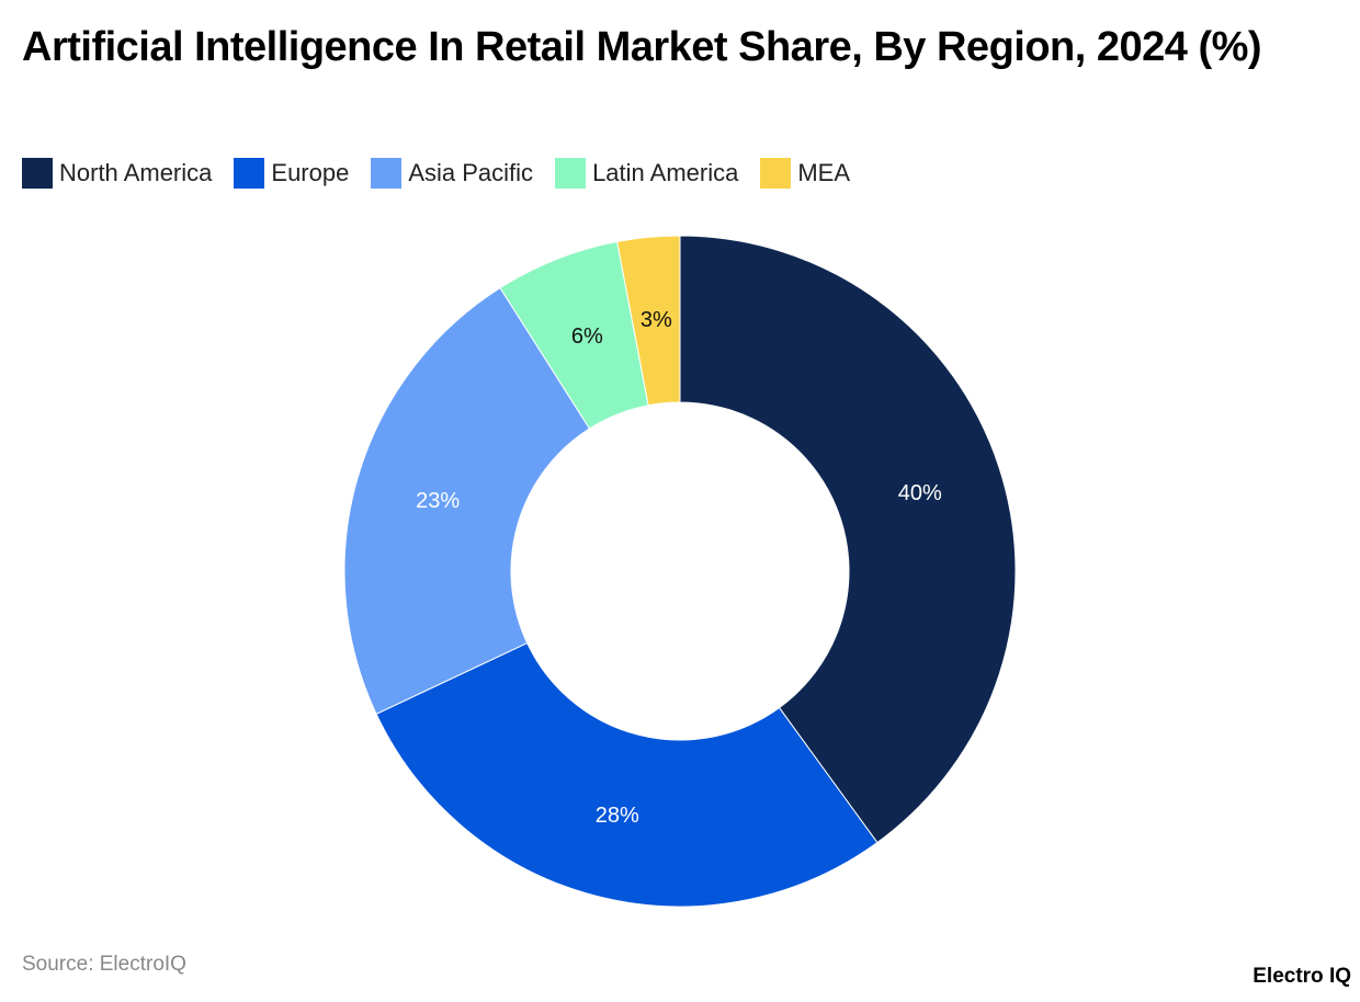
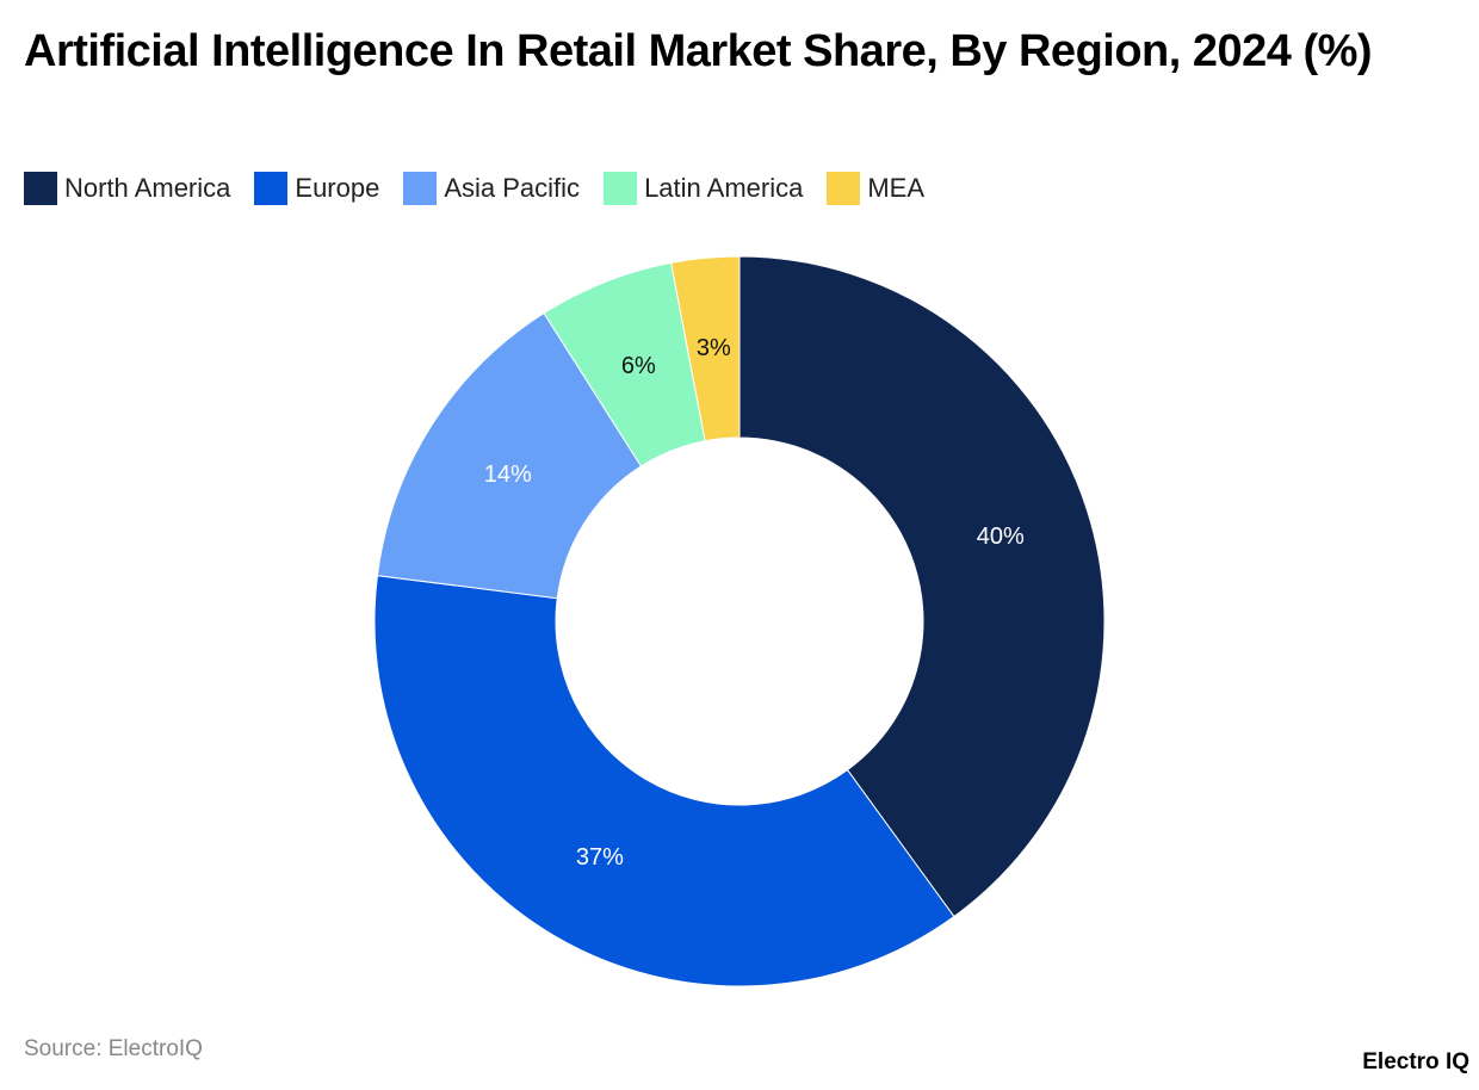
Europe: 28% -> 37%
Asia Pacific: 23% -> 14%
